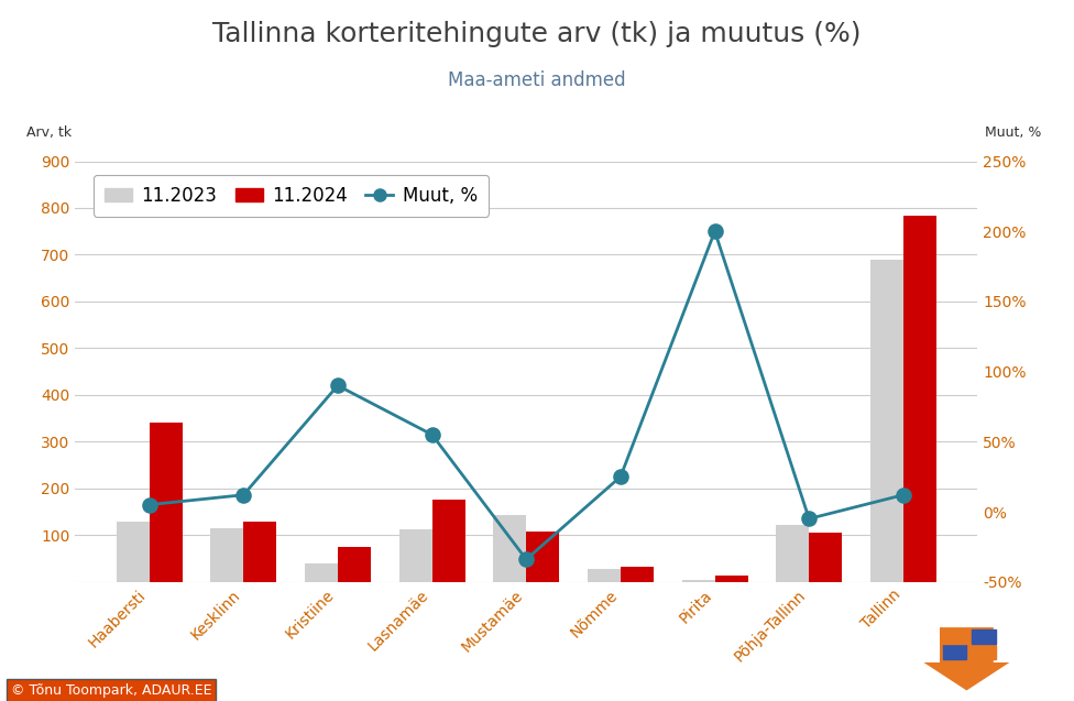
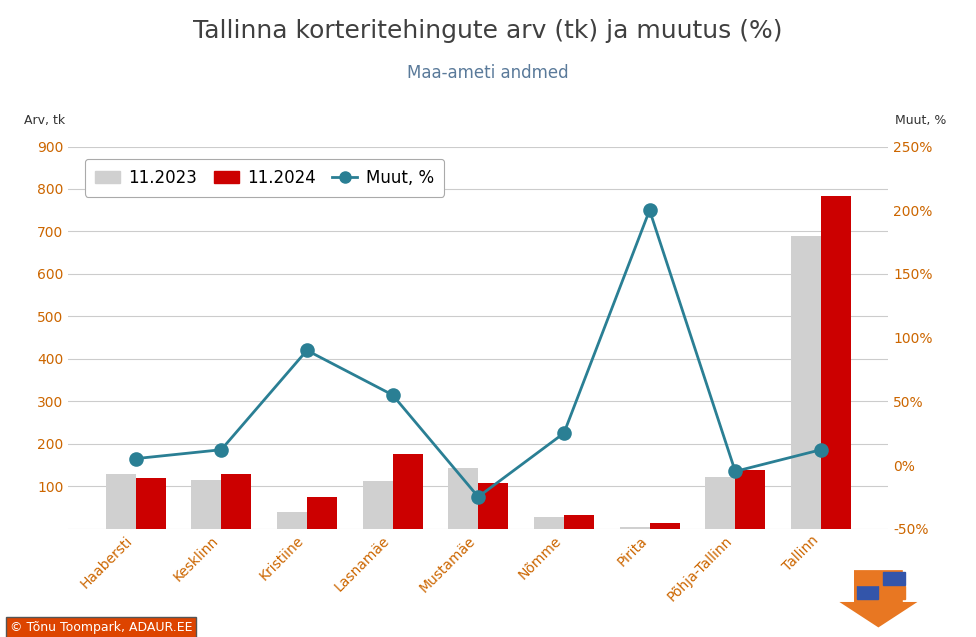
11.2024/Haabersti: 340 -> 120
Muut, %/Mustamäe: -34% -> -25%
11.2024/Põhja-Tallinn: 105 -> 138
